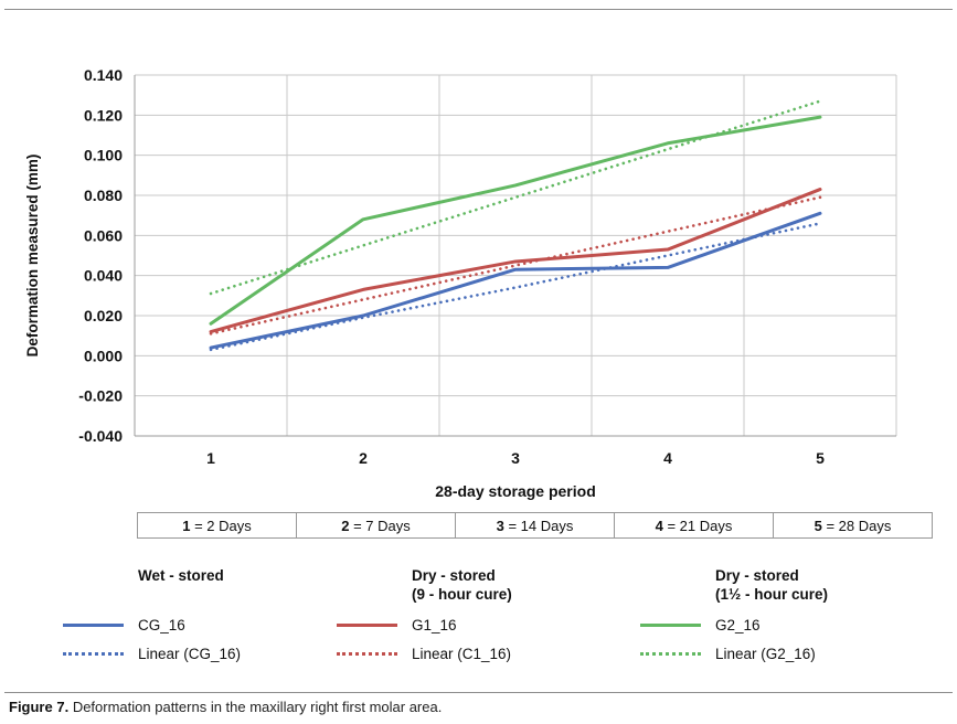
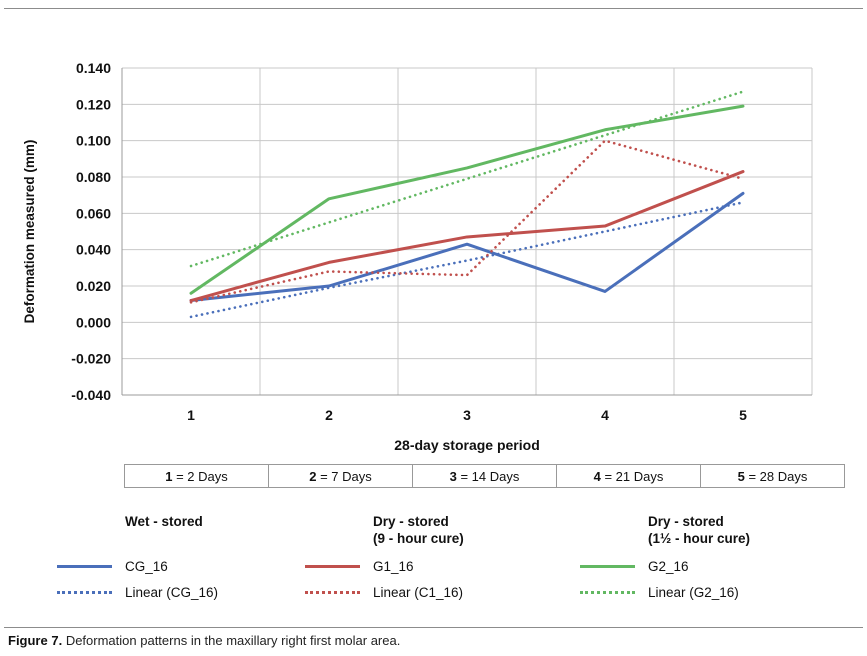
CG_16/1: 0.004 -> 0.012
Linear (C1_16)/3: 0.045 -> 0.026
CG_16/4: 0.044 -> 0.017
Linear (C1_16)/4: 0.062 -> 0.100
